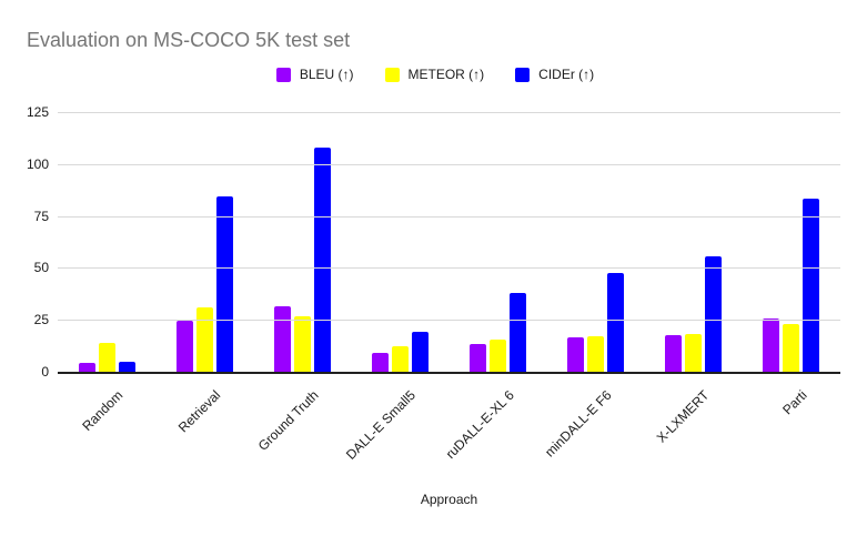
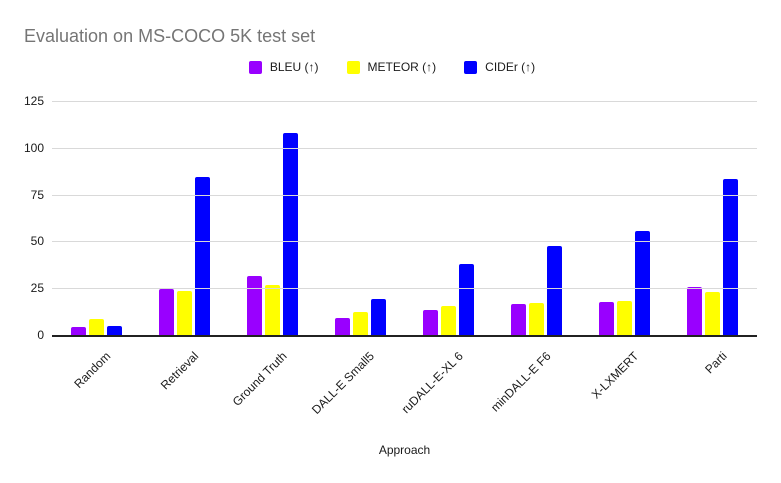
METEOR (↑)/Random: 14 -> 9
METEOR (↑)/Retrieval: 31 -> 23
